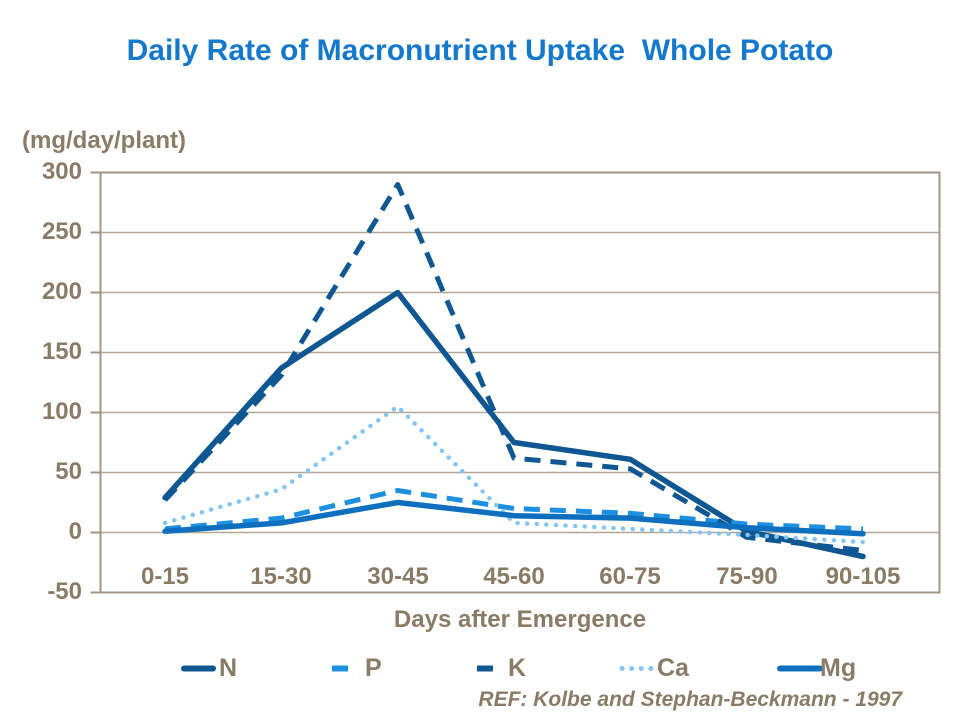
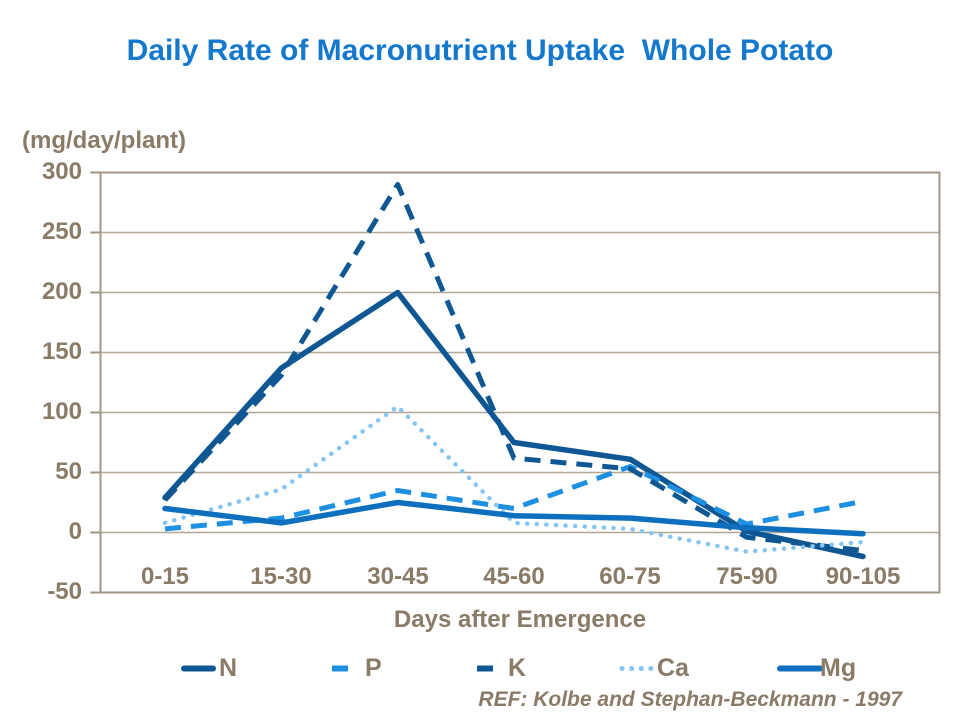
Mg/0-15: 1 -> 20
P/60-75: 16 -> 55
Ca/75-90: -2 -> -16
P/90-105: 3 -> 26
